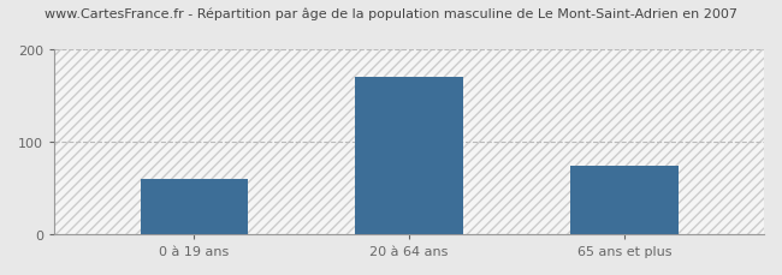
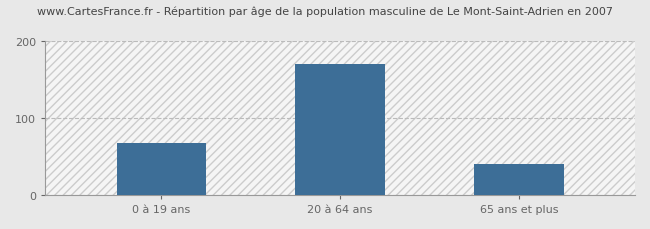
0 à 19 ans: 60 -> 68
65 ans et plus: 74 -> 40
